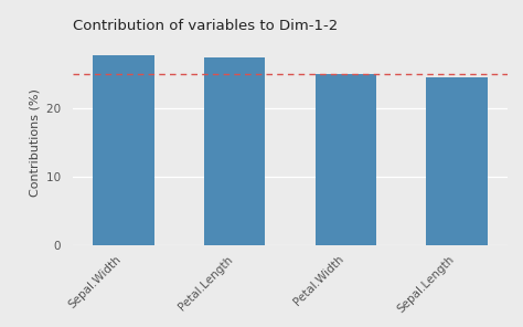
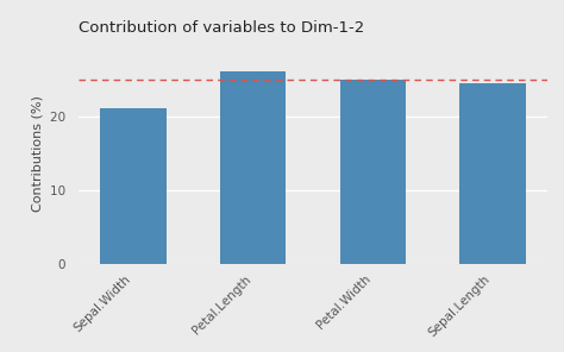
Sepal.Width: 27.6  -> 21.0 
Petal.Length: 27.3  -> 26.0 
